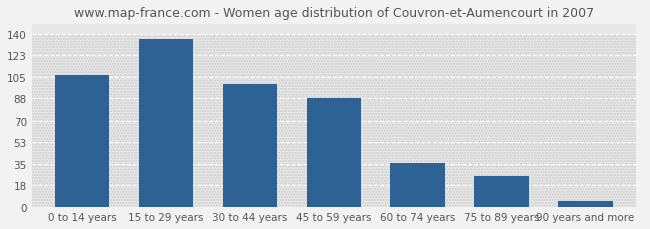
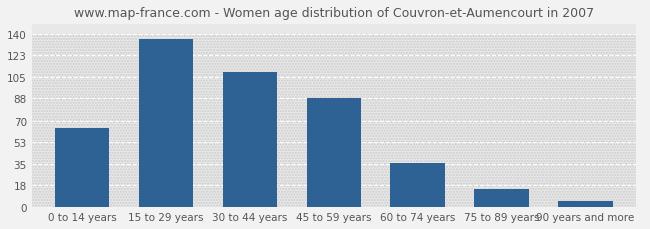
0 to 14 years: 107 -> 64
30 to 44 years: 100 -> 109
75 to 89 years: 25 -> 15
